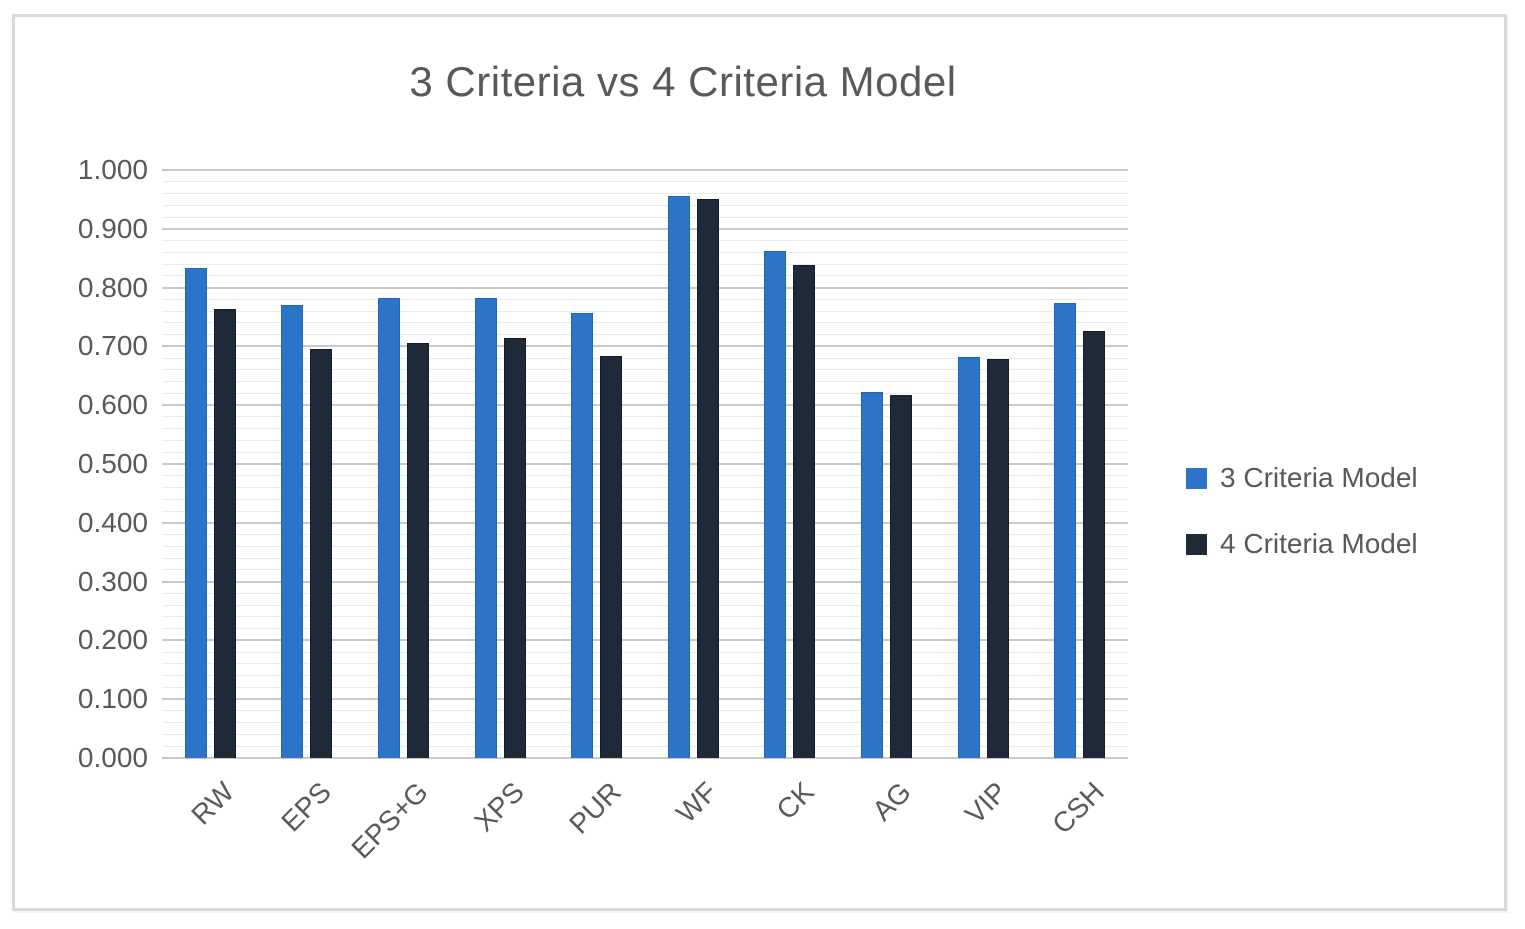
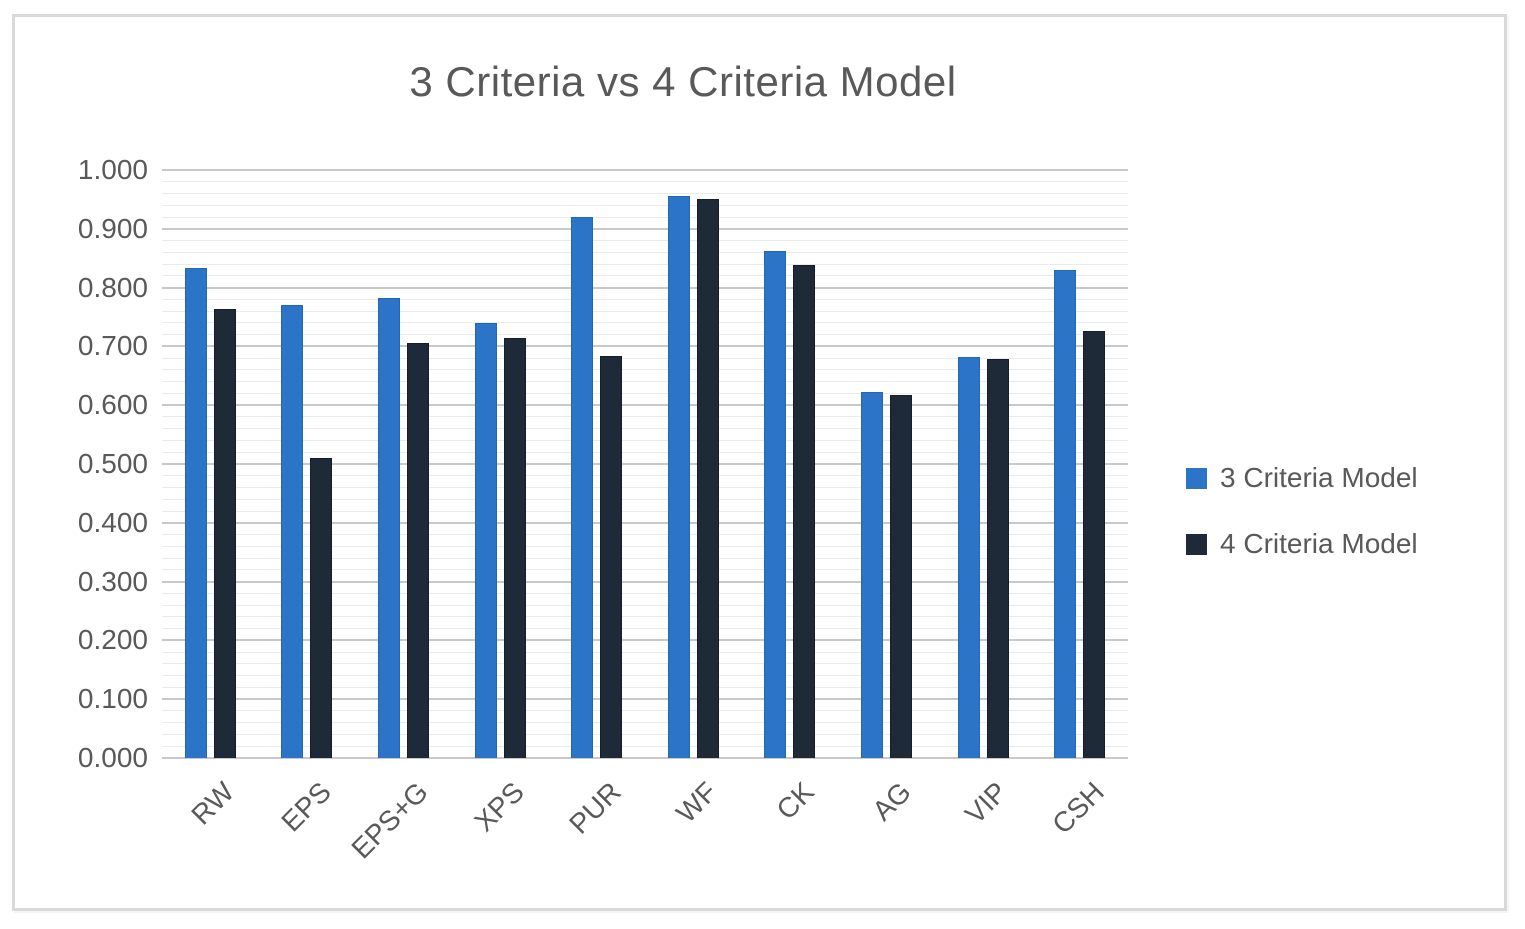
4 Criteria Model/EPS: 0.70 -> 0.51
3 Criteria Model/XPS: 0.78 -> 0.74
3 Criteria Model/PUR: 0.76 -> 0.92
3 Criteria Model/CSH: 0.77 -> 0.83
